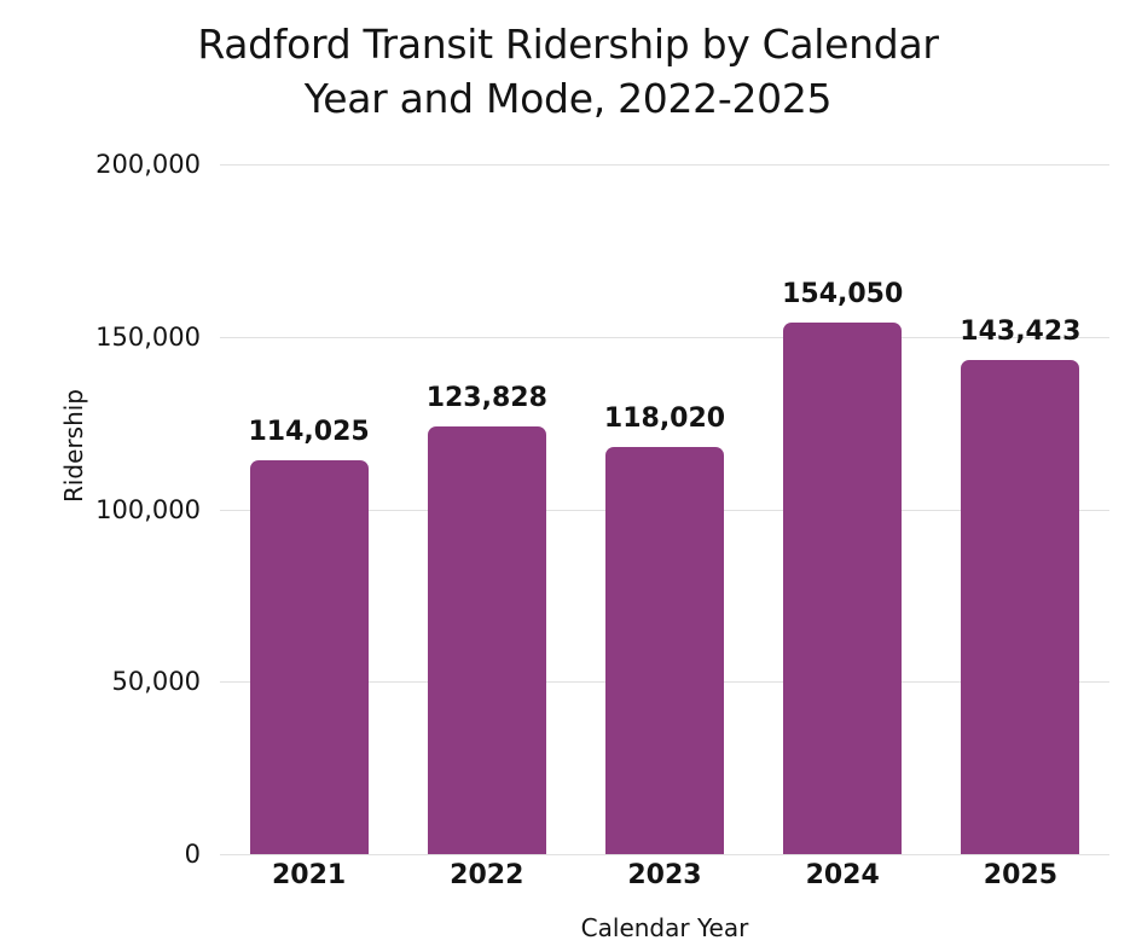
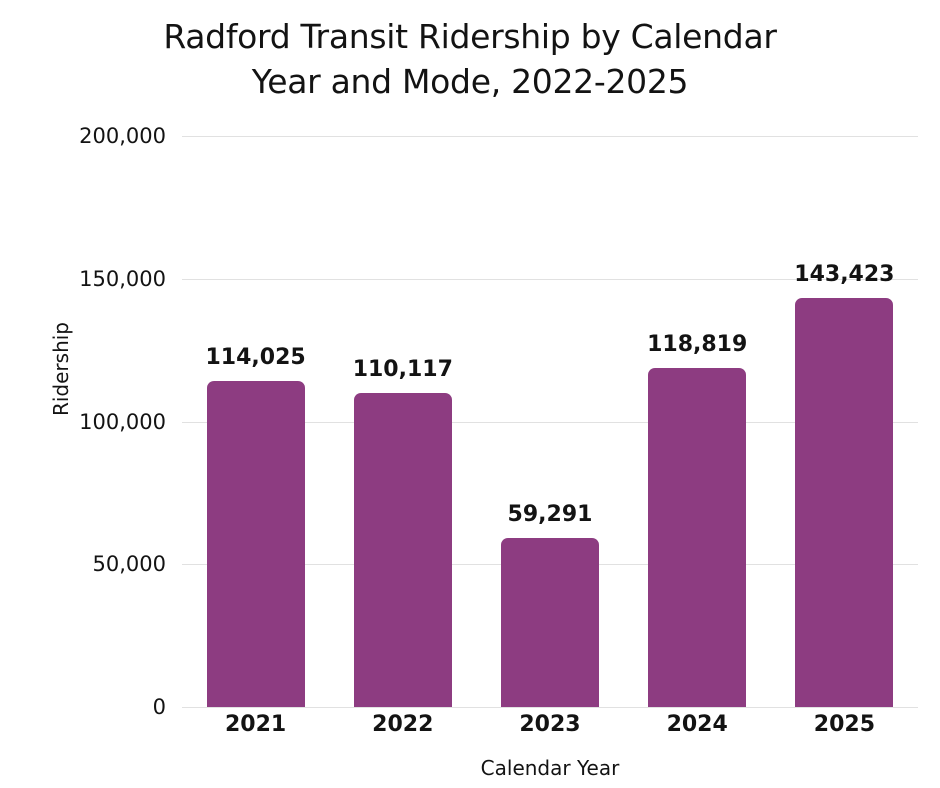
2022: 123,828 -> 110,117
2023: 118,020 -> 59,291
2024: 154,050 -> 118,819
